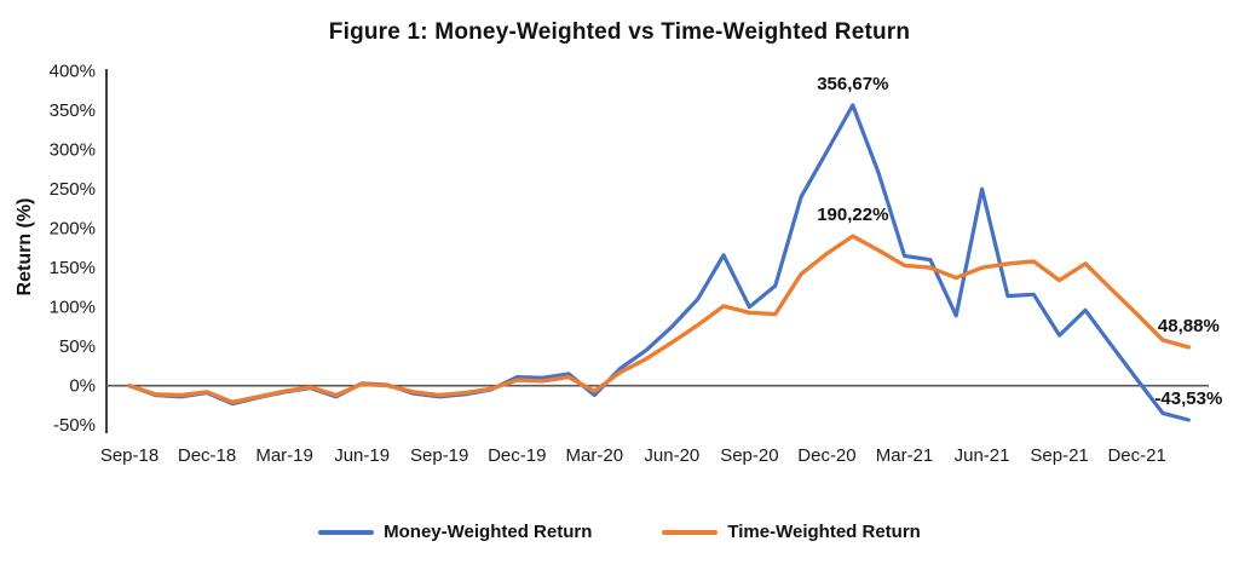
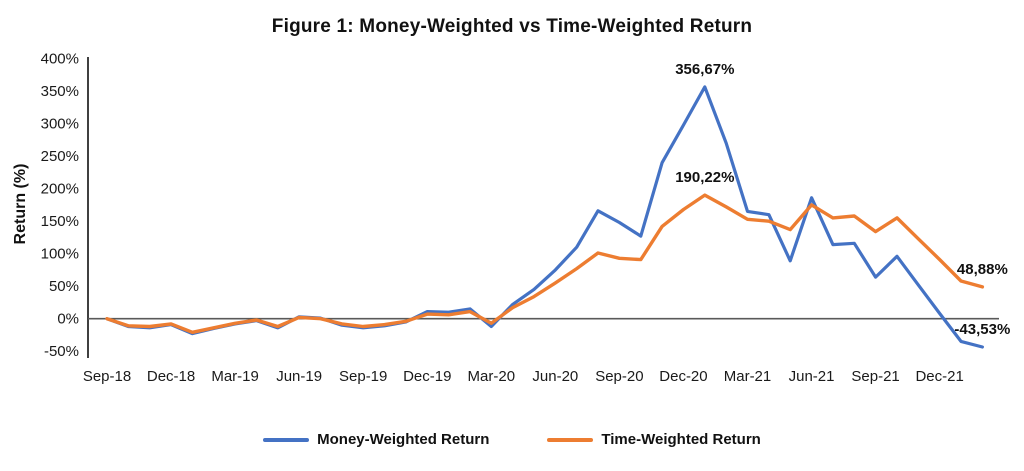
Money-Weighted Return/Sep-20: 100% -> 150%
Money-Weighted Return/Jun-21: 250% -> 190%
Time-Weighted Return/Jun-21: 150% -> 180%
